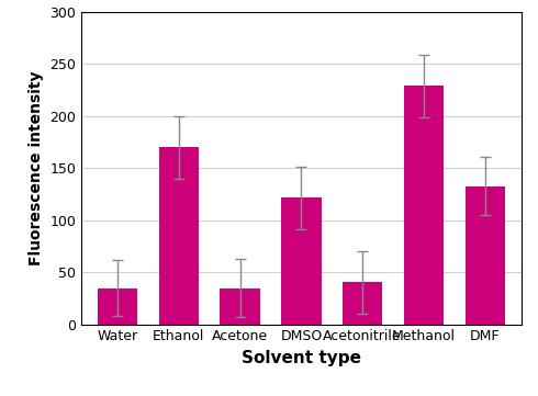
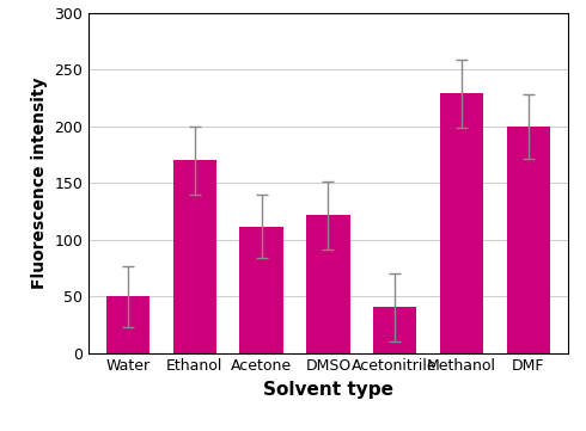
Water: 35 -> 50
Acetone: 35 -> 112
DMF: 133 -> 200
